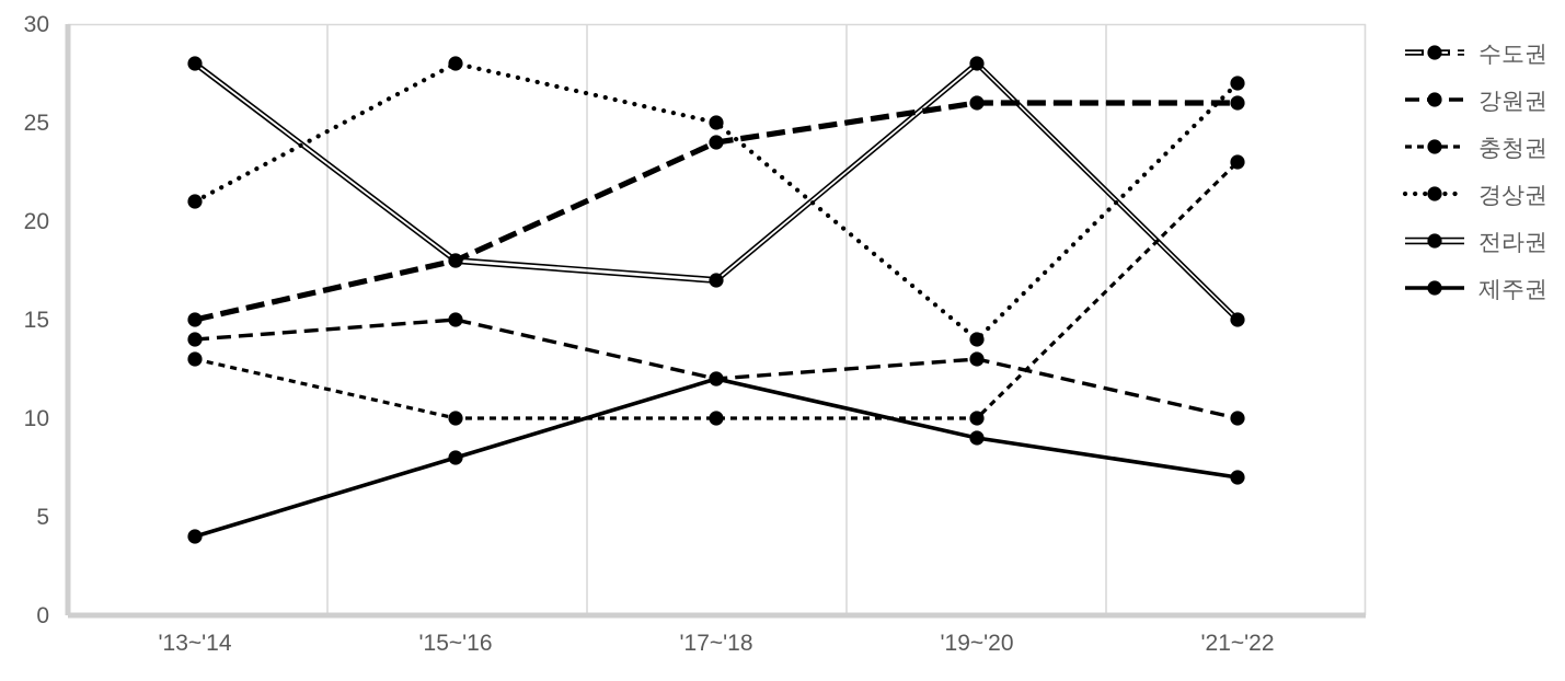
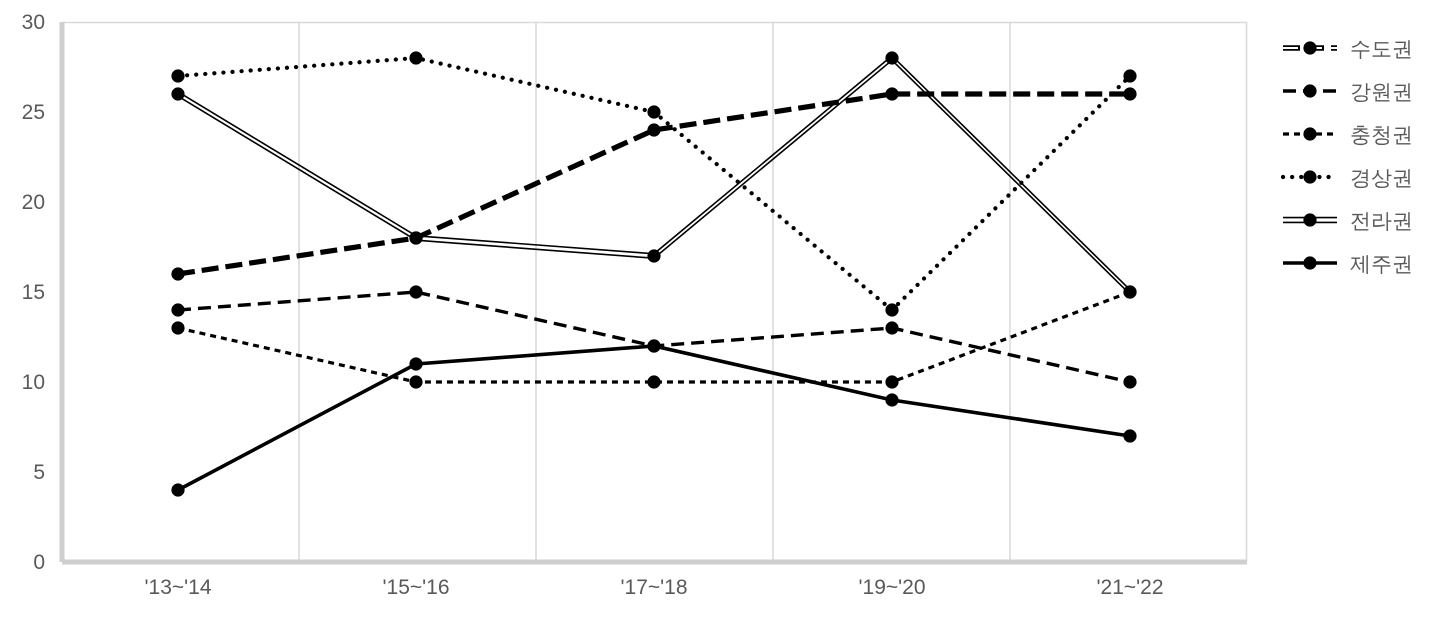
수도권/'13~'14: 15 -> 16
경상권/'13~'14: 21 -> 27
전라권/'13~'14: 28 -> 26
제주권/'15~'16: 8 -> 11
충청권/'21~'22: 23 -> 15
